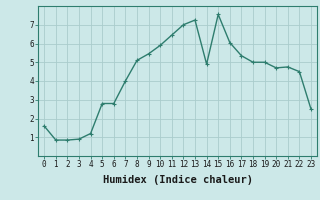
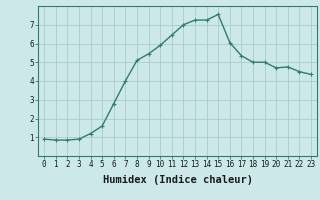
0: 1.6 -> 0.9
5: 2.8 -> 1.6
14: 4.9 -> 7.2
23: 2.5 -> 4.3
